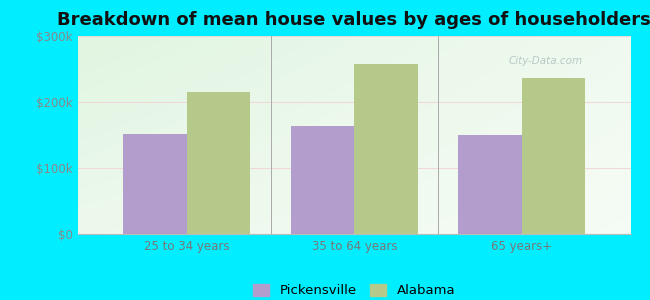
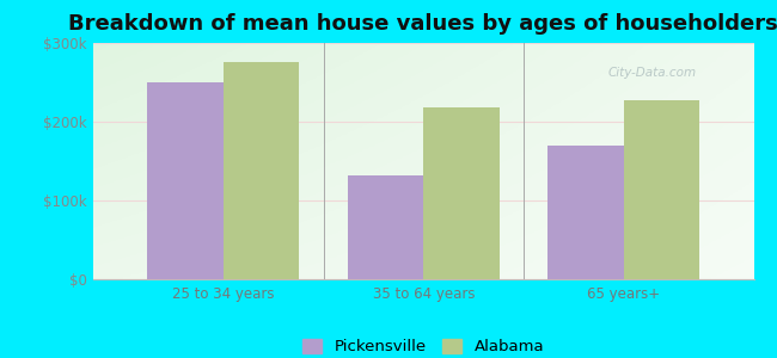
Pickensville/25 to 34 years: $152k -> $250k
Alabama/25 to 34 years: $215k -> $276k
Pickensville/35 to 64 years: $163k -> $132k
Alabama/35 to 64 years: $258k -> $218k
Pickensville/65 years+: $150k -> $170k
Alabama/65 years+: $237k -> $228k
